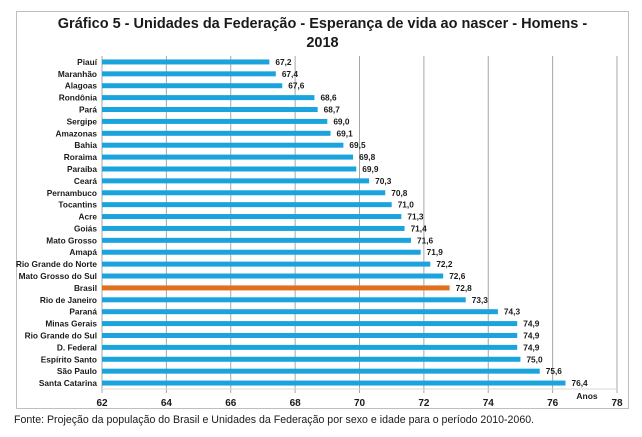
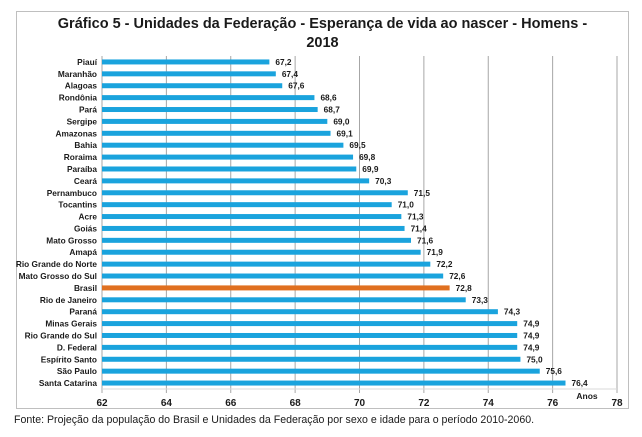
Pernambuco: 70,8 -> 71,5
